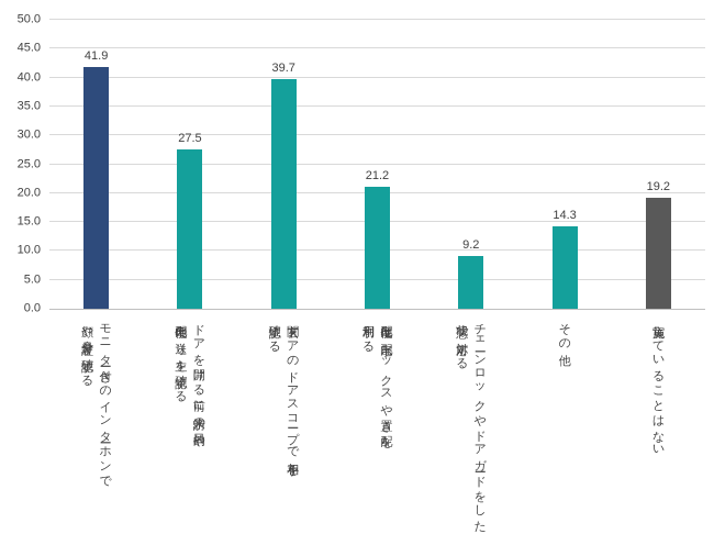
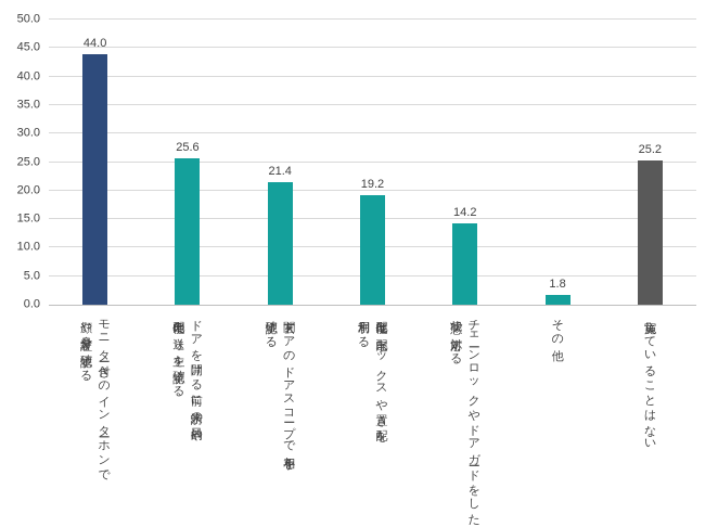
モニター付きのインターホンで 顔や身分証を確認する: 41.9 -> 44.0
ドアを開ける前に来訪の目的や 宅配便の送り主を確認する: 27.5 -> 25.6
玄関ドアのドアスコープで相手を 確認する: 39.7 -> 21.4
宅配便は宅配ボックスや置き配を 利用する: 21.2 -> 19.2
チェーンロックやドアガードをした 状態で対応する: 9.2 -> 14.2
その他: 14.3 -> 1.8
実施していることはない: 19.2 -> 25.2
